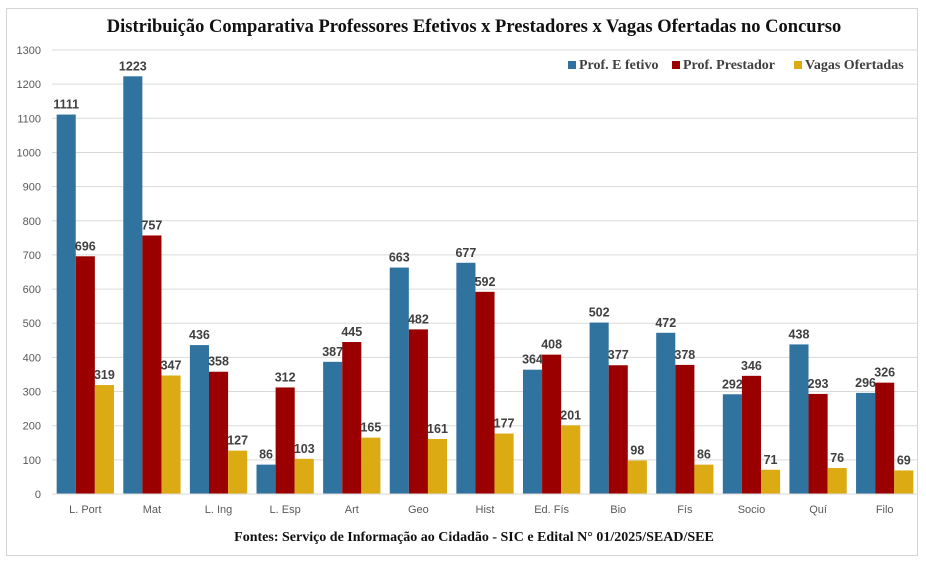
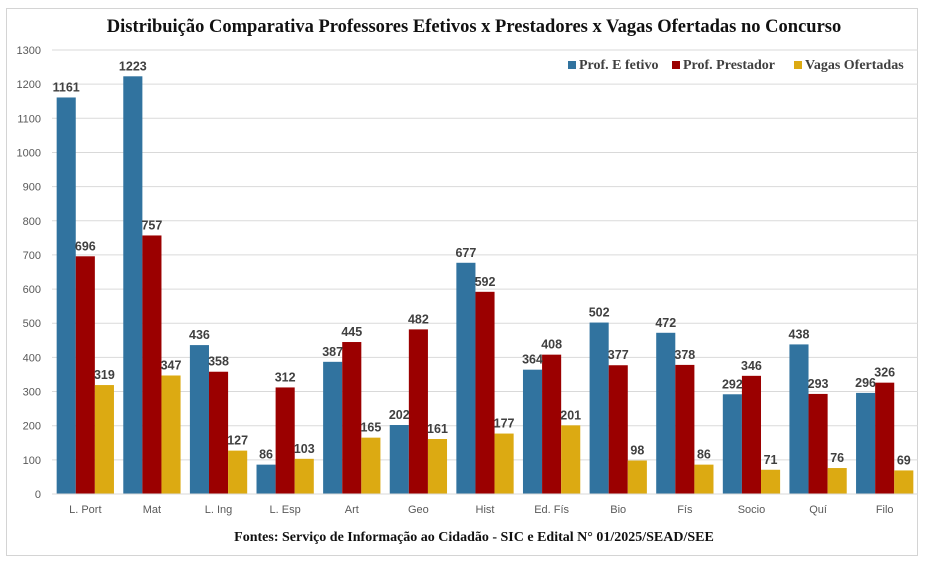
Prof. E fetivo/L. Port: 1111 -> 1161
Prof. E fetivo/Geo: 663 -> 202
